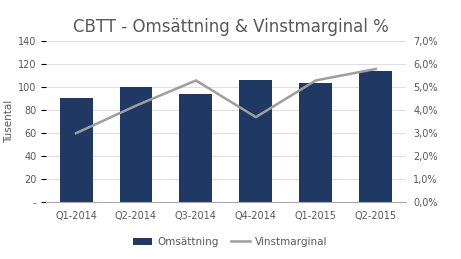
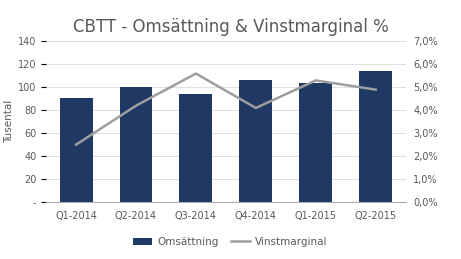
Vinstmarginal/Q1-2014: 3,0% -> 2,5%
Vinstmarginal/Q3-2014: 5,3% -> 5,6%
Vinstmarginal/Q4-2014: 3,7% -> 4,1%
Vinstmarginal/Q2-2015: 5,8% -> 4,9%
